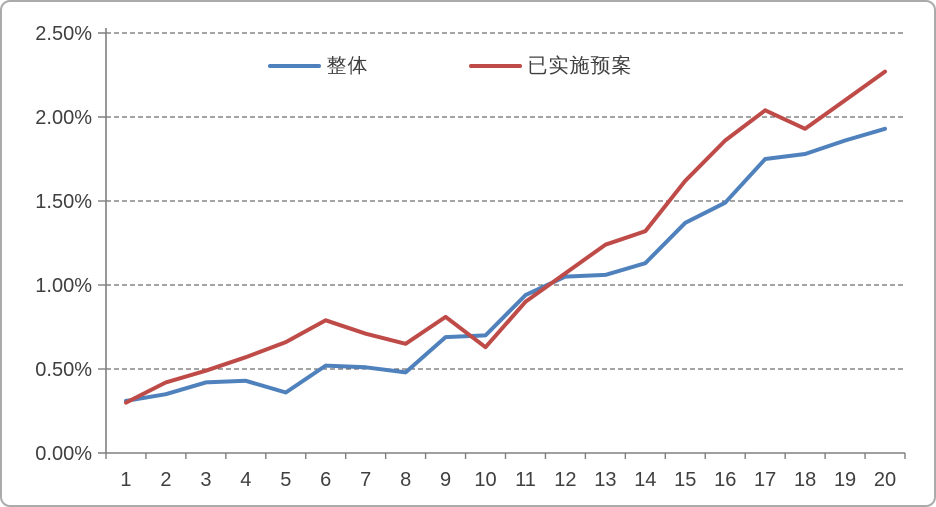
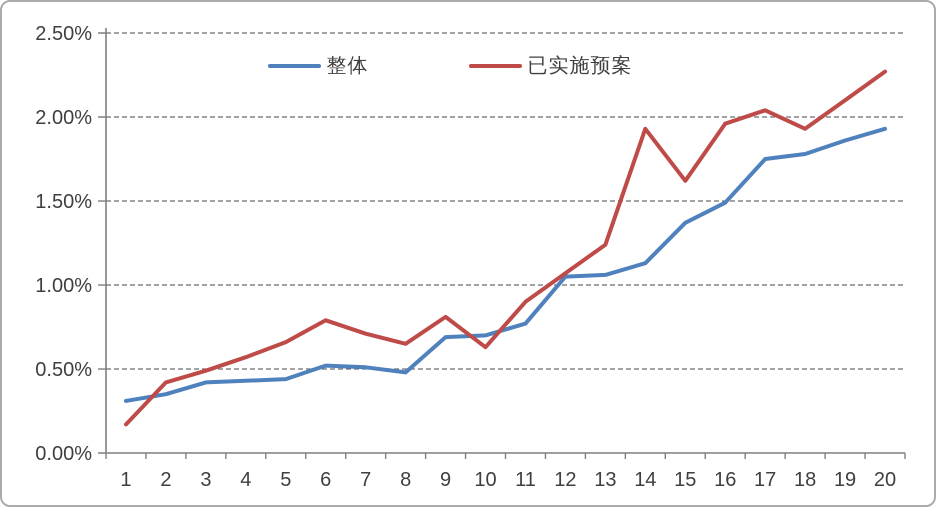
已实施预案/1: 0.30% -> 0.17%
整体/5: 0.36% -> 0.44%
整体/11: 0.94% -> 0.77%
已实施预案/14: 1.32% -> 1.93%
已实施预案/16: 1.86% -> 1.96%
